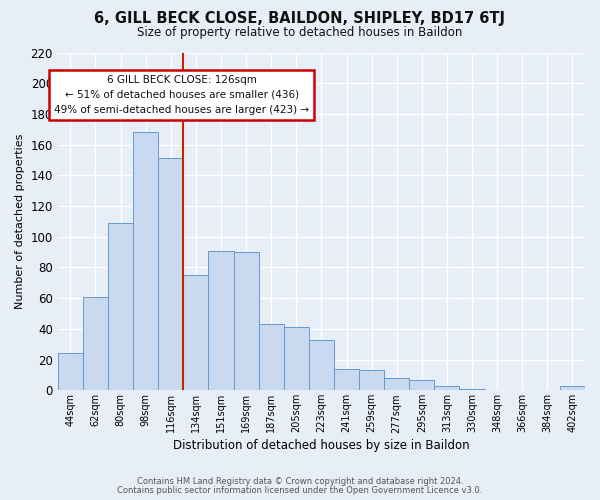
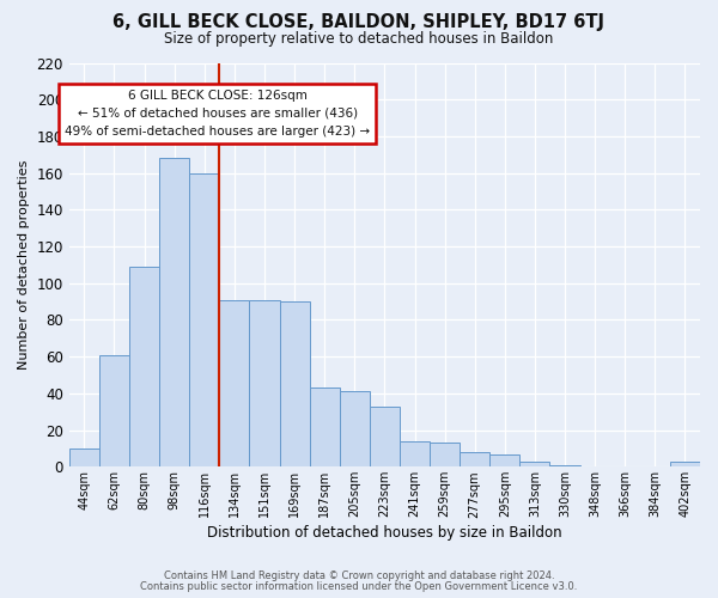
44sqm: 24 -> 10
116sqm: 151 -> 160
134sqm: 75 -> 91
